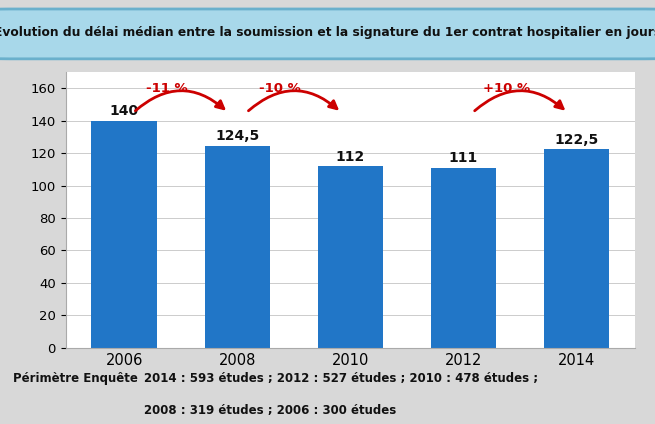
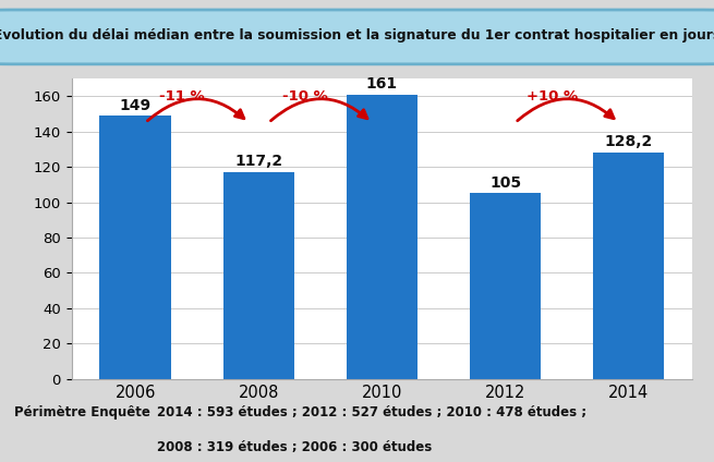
2006: 140 -> 149
2008: 124,5 -> 117,2
2010: 112 -> 161
2012: 111 -> 105
2014: 122,5 -> 128,2
